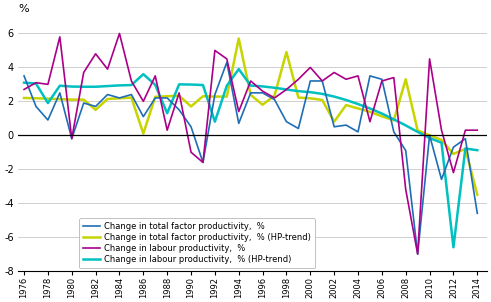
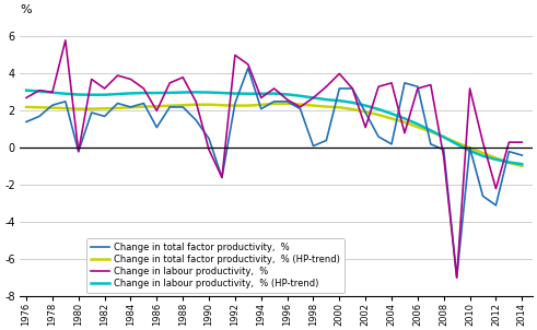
Change in total factor productivity, %/1976: 3.5 -> 1.4
Change in total factor productivity, %/1978: 0.9 -> 2.3
Change in labour productivity, % (HP-trend)/1978: 1.9 -> 3.0
Change in total factor productivity, % (HP-trend)/1982: 1.5 -> 2.1
Change in labour productivity, %/1982: 4.8 -> 3.2
Change in labour productivity, %/1984: 6.0 -> 3.7
Change in total factor productivity, % (HP-trend)/1986: 0.1 -> 2.2
Change in labour productivity, % (HP-trend)/1986: 3.6 -> 3.0
Change in labour productivity, %/1988: 0.3 -> 3.8
Change in labour productivity, % (HP-trend)/1988: 1.3 -> 3.0
Change in total factor productivity, % (HP-trend)/1990: 1.7 -> 2.3
Change in labour productivity, %/1990: -1.0 -> -0.1
Change in labour productivity, % (HP-trend)/1992: 0.8 -> 2.9
Change in total factor productivity, %/1994: 0.7 -> 2.1
Change in total factor productivity, % (HP-trend)/1994: 5.7 -> 2.3
Change in labour productivity, %/1994: 1.4 -> 2.7
Change in labour productivity, % (HP-trend)/1994: 3.9 -> 2.9
Change in total factor productivity, % (HP-trend)/1996: 1.8 -> 2.4
Change in total factor productivity, %/1998: 0.8 -> 0.1
Change in total factor productivity, % (HP-trend)/1998: 4.9 -> 2.3
Change in total factor productivity, %/2002: 0.5 -> 1.9
Change in total factor productivity, % (HP-trend)/2002: 0.8 -> 1.9
Change in labour productivity, %/2002: 3.7 -> 1.1
Change in total factor productivity, %/2008: -0.9 -> -0.1
Change in total factor productivity, % (HP-trend)/2008: 3.3 -> 0.6
Change in labour productivity, %/2008: -3.2 -> -0.5
Change in labour productivity, %/2010: 4.5 -> 3.2
Change in total factor productivity, %/2012: -0.7 -> -3.1
Change in total factor productivity, % (HP-trend)/2012: -1.1 -> -0.6
Change in labour productivity, % (HP-trend)/2012: -6.6 -> -0.6
Change in total factor productivity, %/2014: -4.6 -> -0.4
Change in total factor productivity, % (HP-trend)/2014: -3.5 -> -1.0
